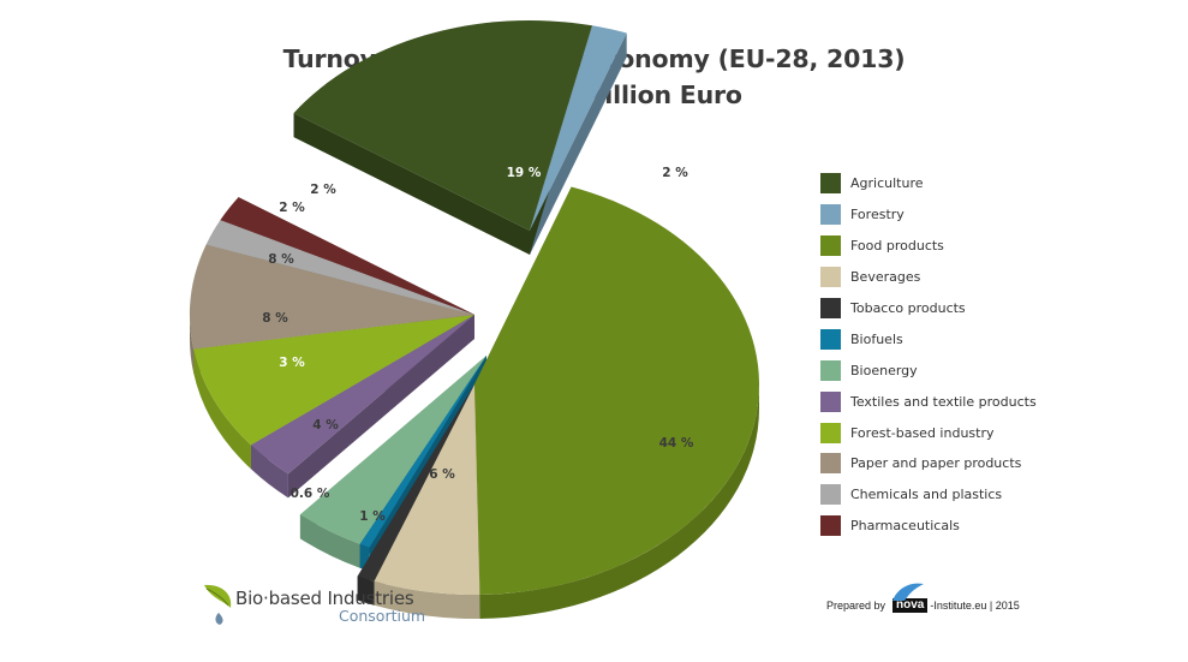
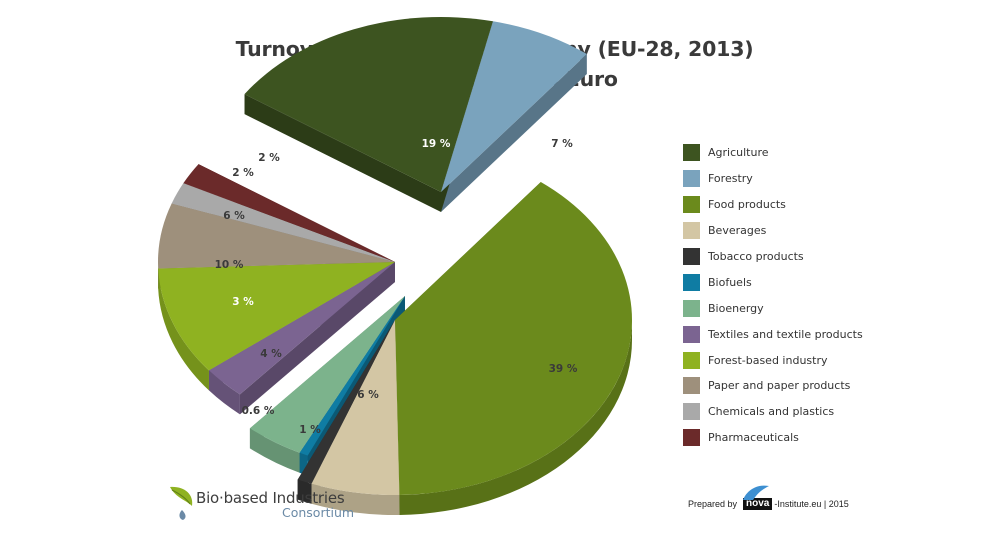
Forestry: 2 -> 7
Food products: 44 -> 39
Forest-based industry: 8 -> 10
Paper and paper products: 8 -> 6
